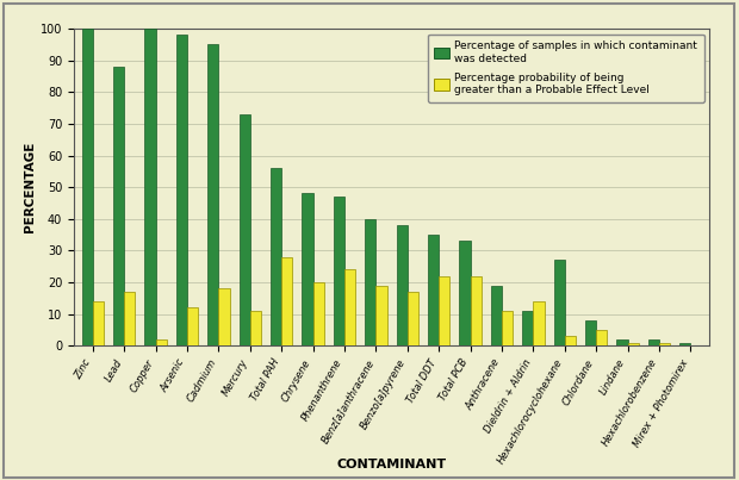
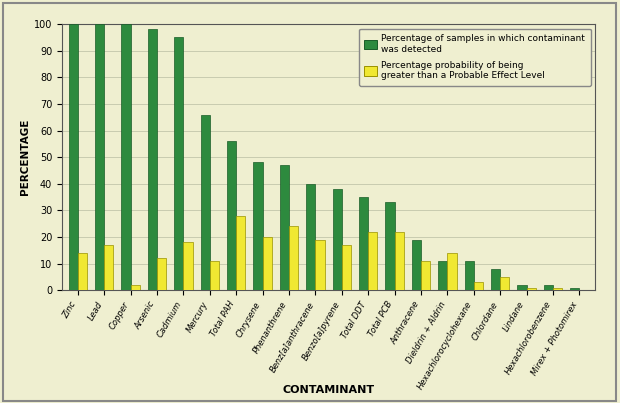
Percentage of samples in which contaminant was detected/Lead: 88 -> 100
Percentage of samples in which contaminant was detected/Mercury: 73 -> 66
Percentage of samples in which contaminant was detected/Hexachlorocyclohexane: 27 -> 11
